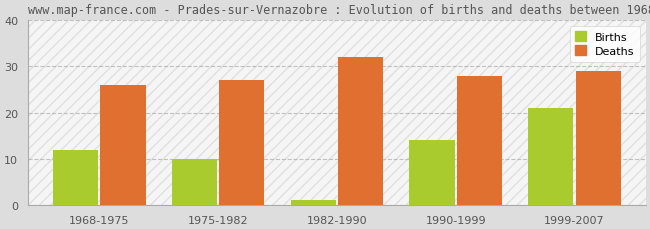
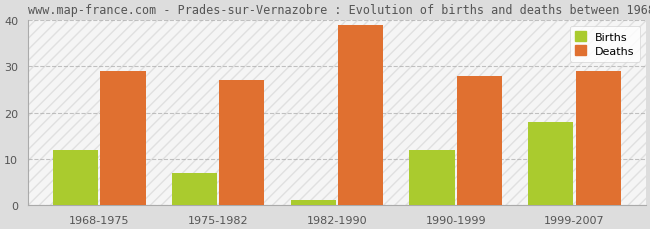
Deaths/1968-1975: 26 -> 29
Births/1975-1982: 10 -> 7
Deaths/1982-1990: 32 -> 39
Births/1990-1999: 14 -> 12
Births/1999-2007: 21 -> 18
